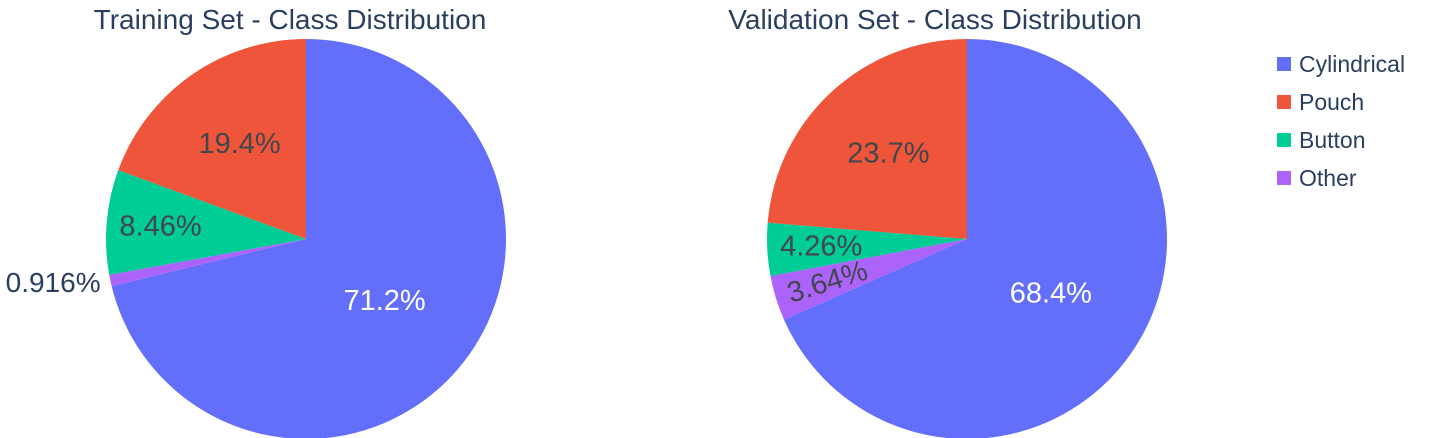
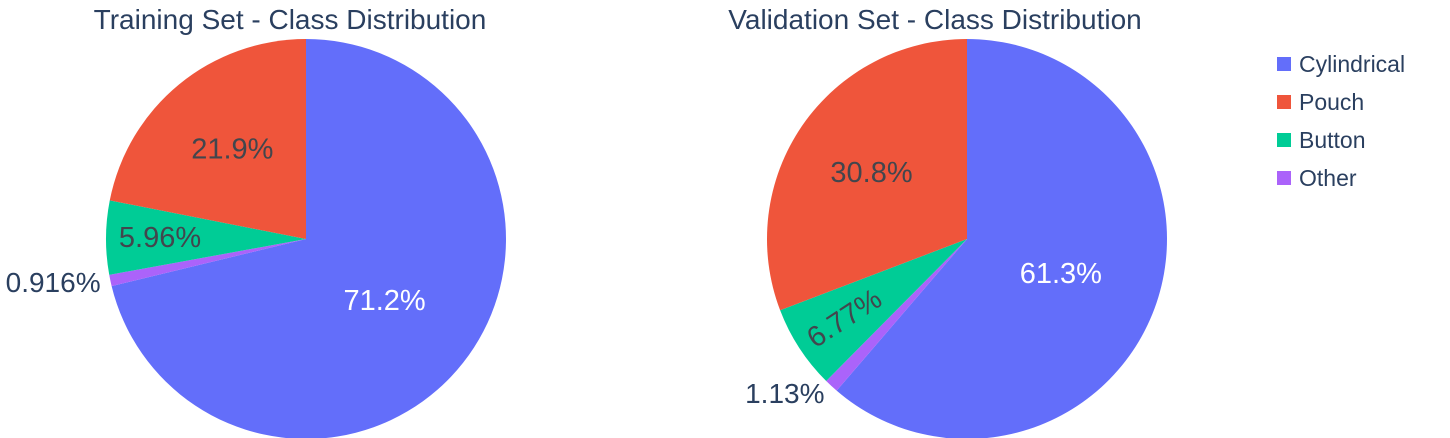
Training Set - Class Distribution/Pouch: 19.4% -> 21.9%
Training Set - Class Distribution/Button: 8.46% -> 5.96%
Validation Set - Class Distribution/Cylindrical: 68.4% -> 61.3%
Validation Set - Class Distribution/Pouch: 23.7% -> 30.8%
Validation Set - Class Distribution/Button: 4.26% -> 6.77%
Validation Set - Class Distribution/Other: 3.64% -> 1.13%
